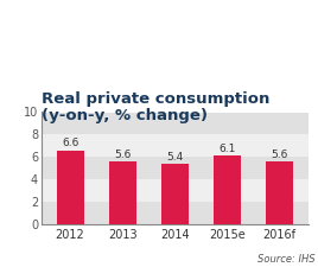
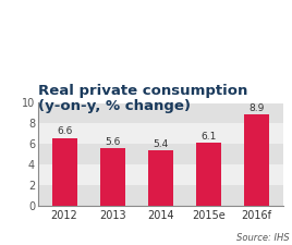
2016f: 5.6 -> 8.9
